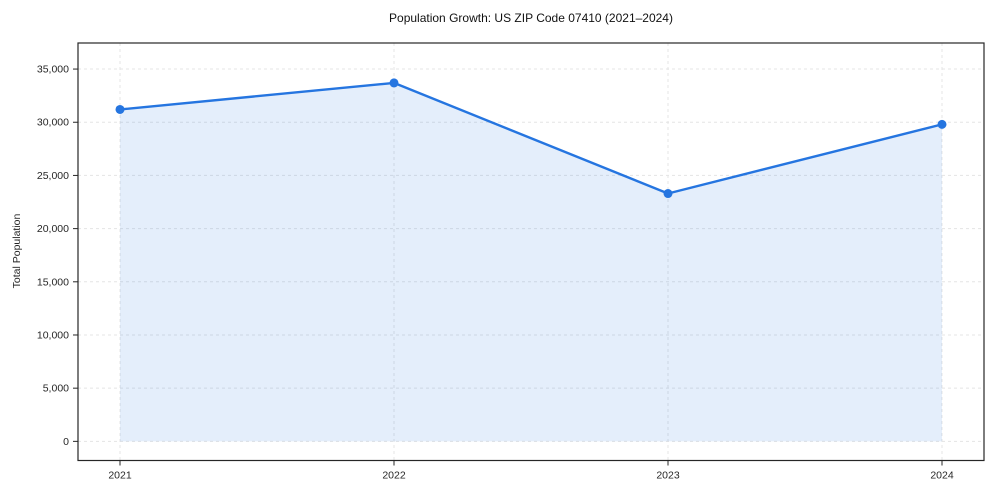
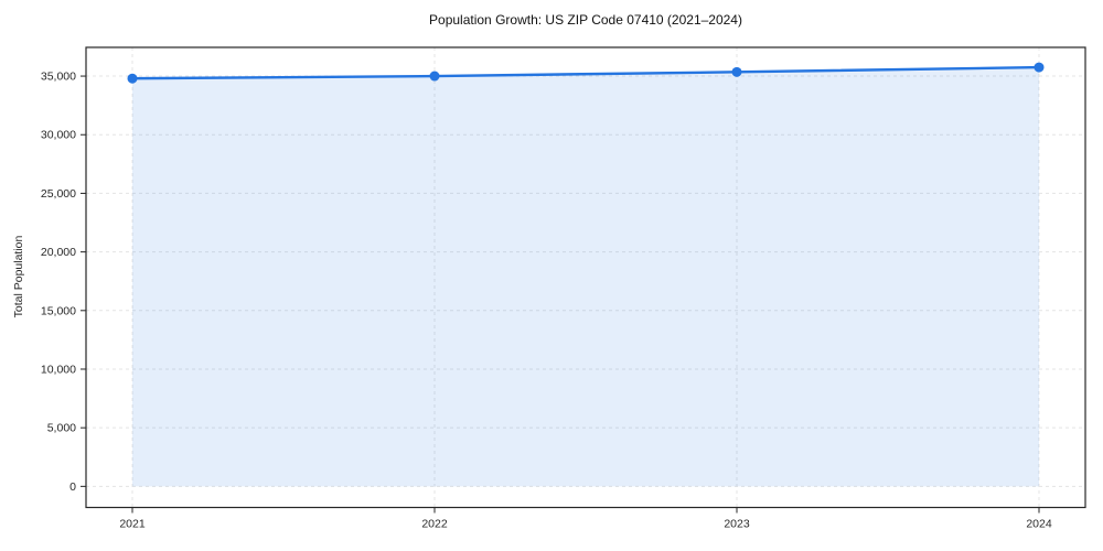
2021: 31200 -> 34800
2022: 33700 -> 35000
2023: 23300 -> 35400
2024: 29800 -> 35800
